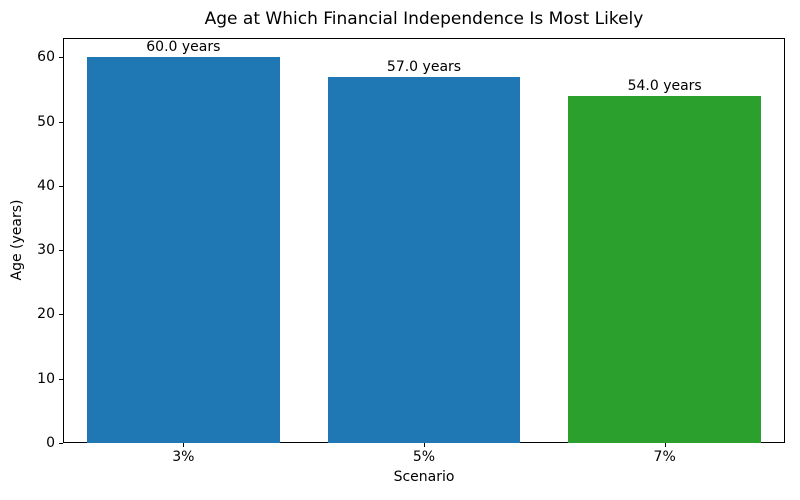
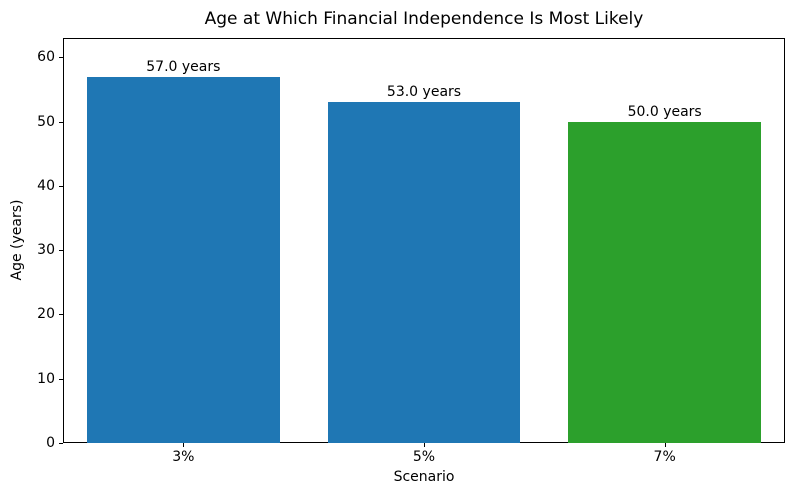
3%: 60.0 -> 57.0
5%: 57.0 -> 53.0
7%: 54.0 -> 50.0
